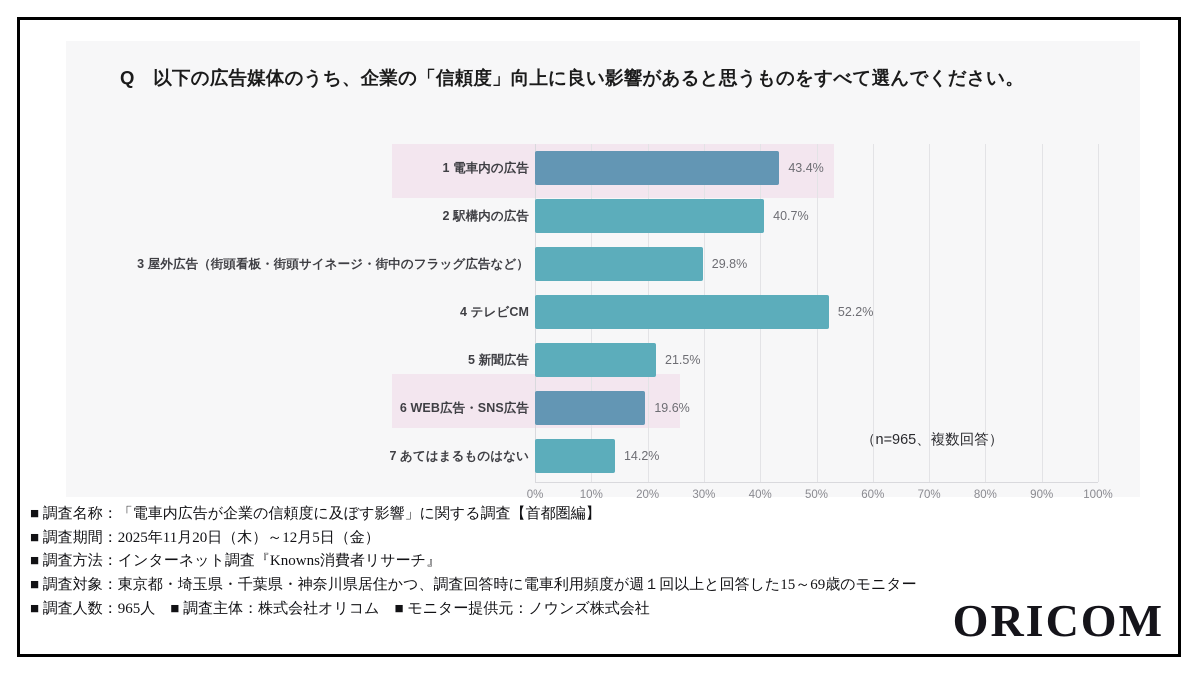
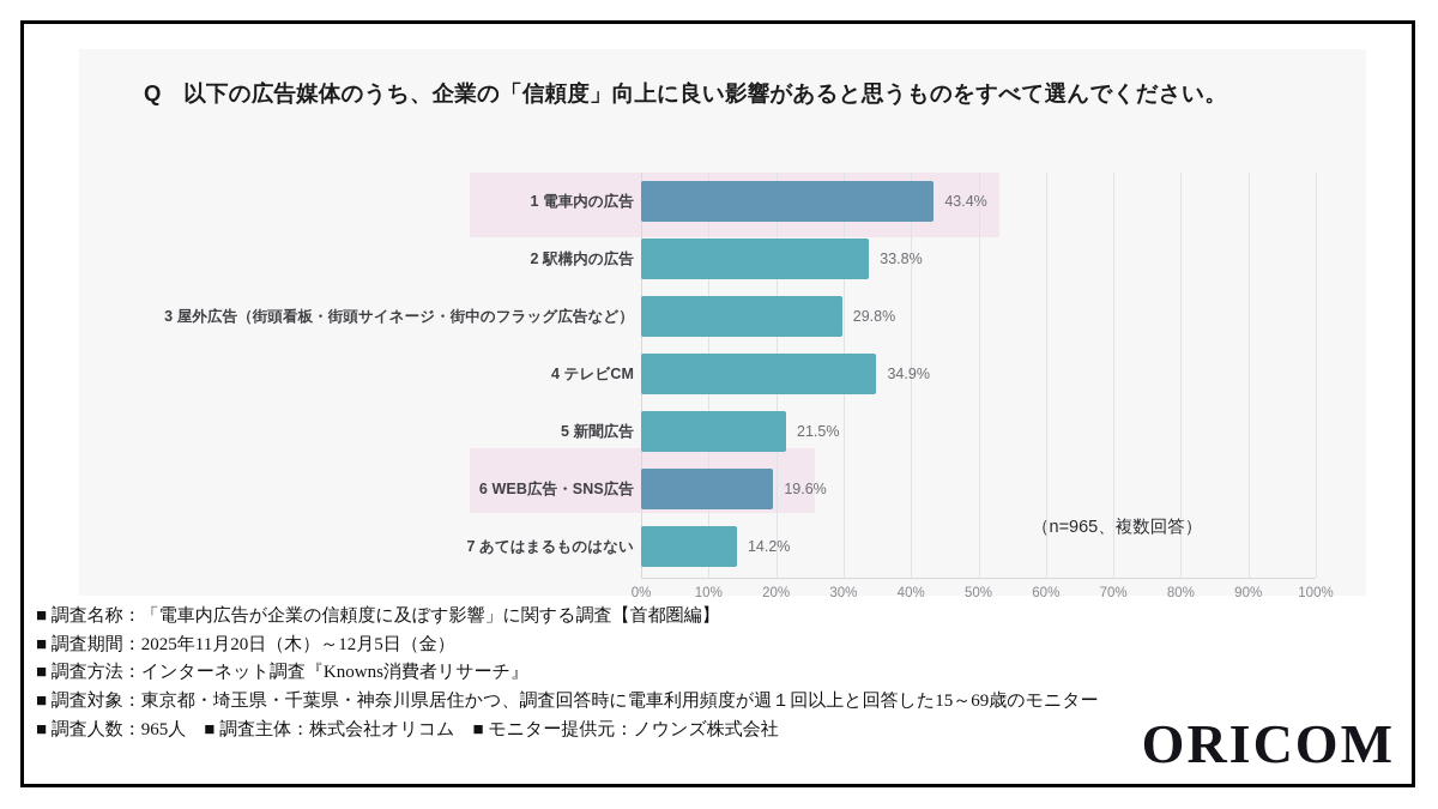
2 駅構内の広告: 40.7% -> 33.8%
4 テレビCM: 52.2% -> 34.9%
